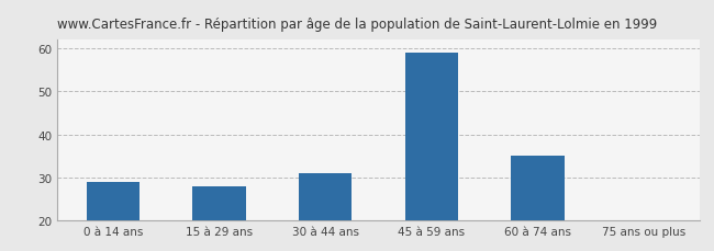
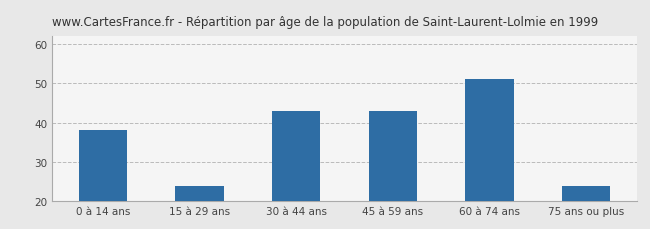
0 à 14 ans: 29 -> 38
15 à 29 ans: 28 -> 24
30 à 44 ans: 31 -> 43
45 à 59 ans: 59 -> 43
60 à 74 ans: 35 -> 51
75 ans ou plus: 20 -> 24
